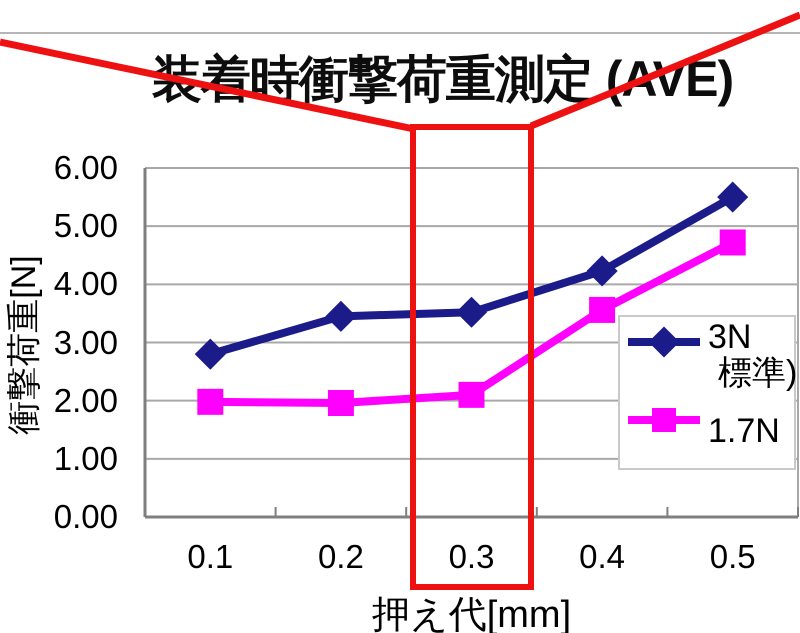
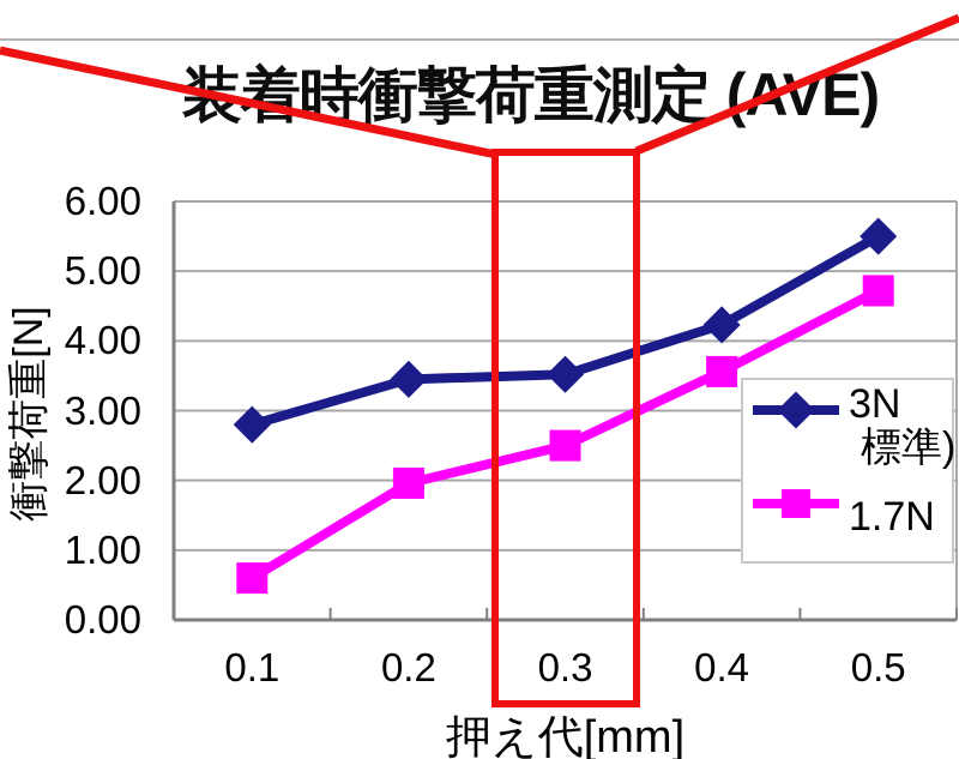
1.7N/0.1: 2.0 -> 0.6
1.7N/0.3: 2.1 -> 2.5
